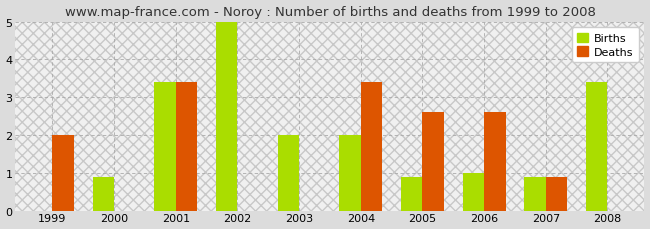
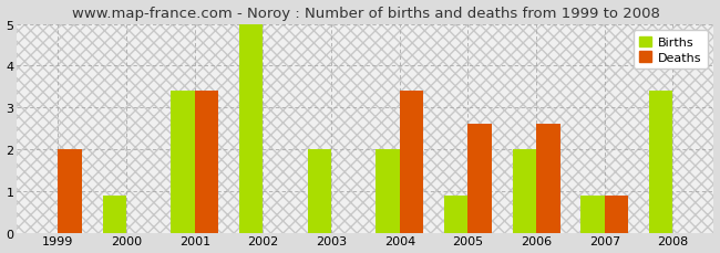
Births/2006: 1.0 -> 2.0
